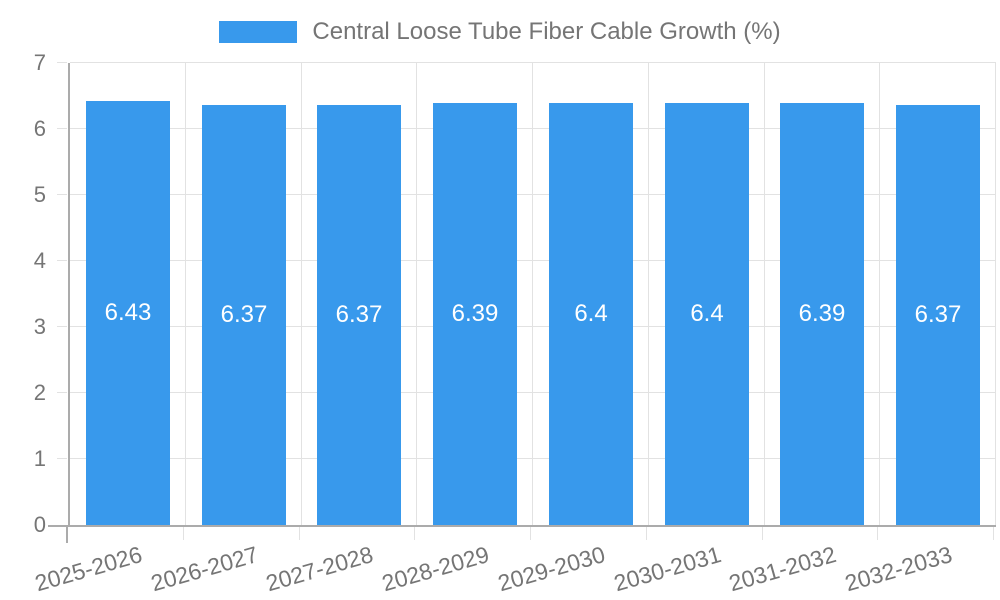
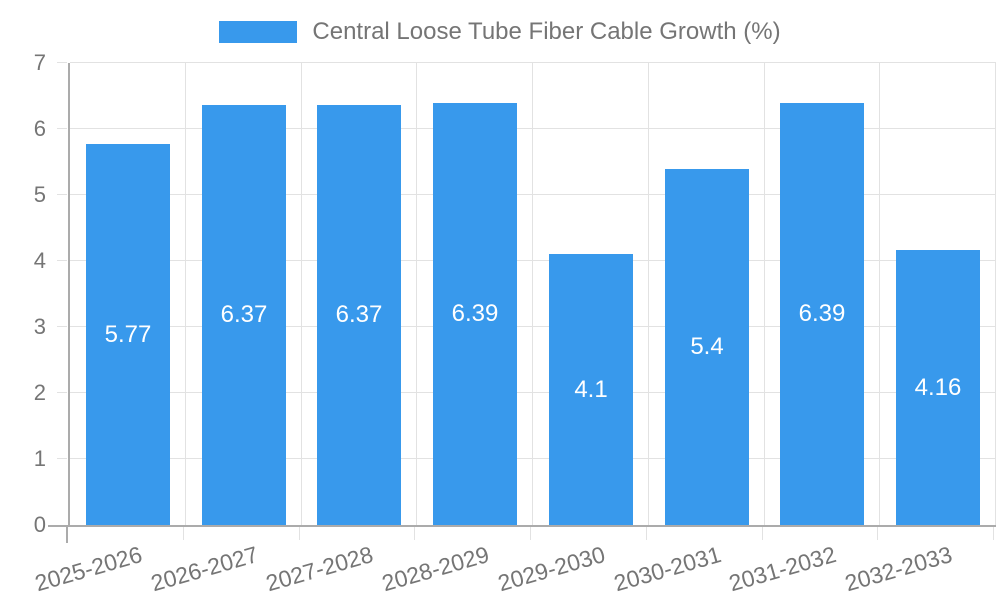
2025-2026: 6.43 -> 5.77
2029-2030: 6.4 -> 4.1
2030-2031: 6.4 -> 5.4
2032-2033: 6.37 -> 4.16
